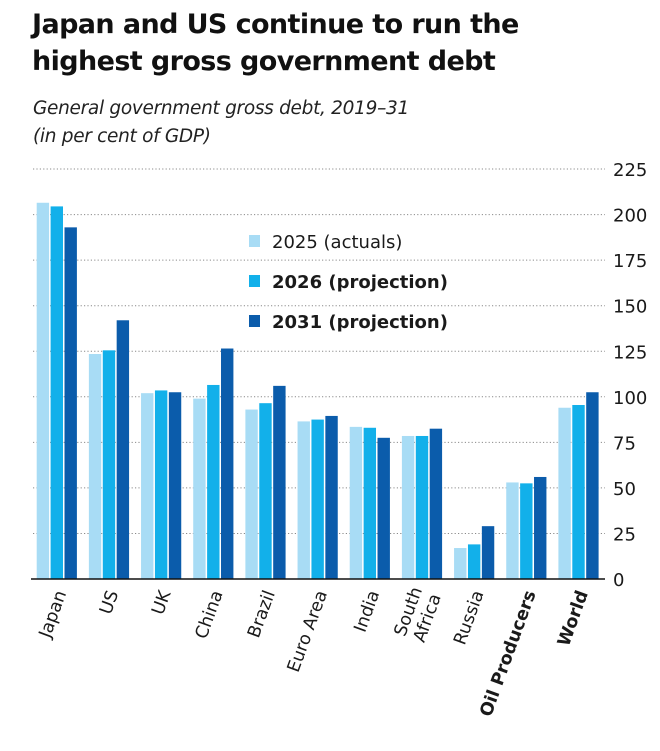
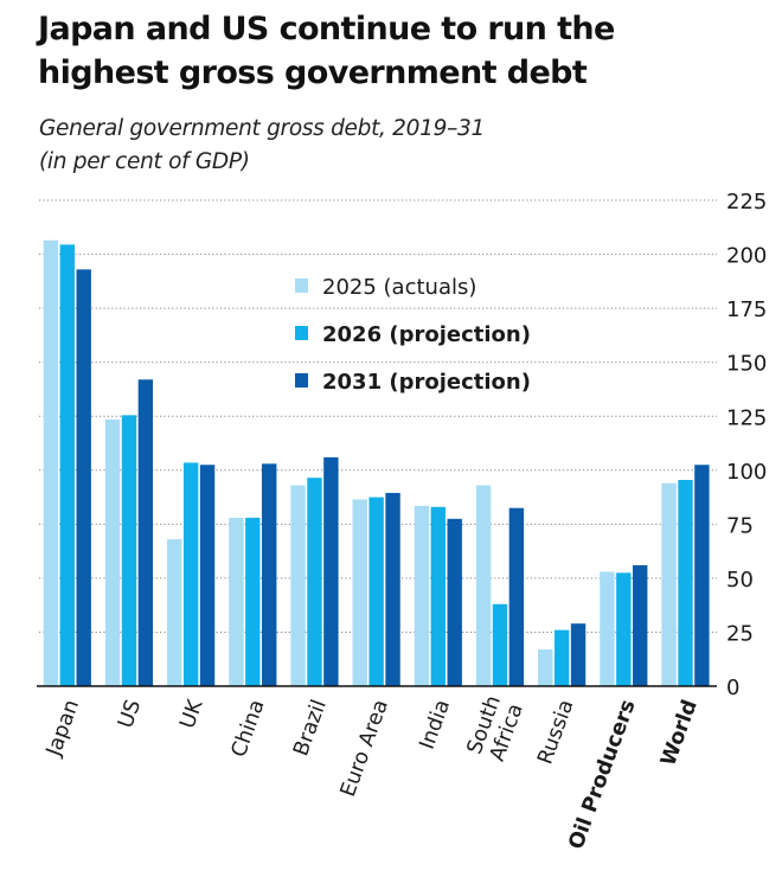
2025 (actuals)/UK: 102 -> 68
2025 (actuals)/China: 99 -> 78
2026 (projection)/China: 106 -> 78
2031 (projection)/China: 126 -> 103
2025 (actuals)/South Africa: 78 -> 93
2026 (projection)/South Africa: 78 -> 38
2026 (projection)/Russia: 19 -> 26
